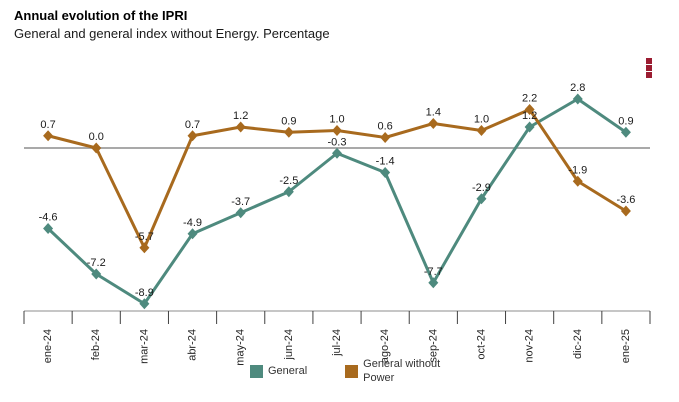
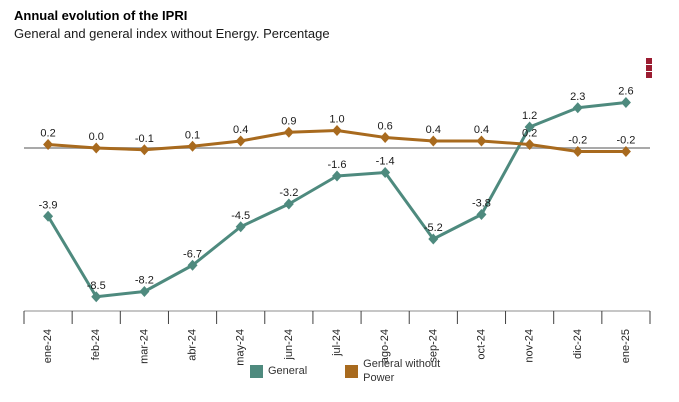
General/ene-24: -4.6 -> -3.9
General without Power/ene-24: 0.7 -> 0.2
General/feb-24: -7.2 -> -8.5
General/mar-24: -8.9 -> -8.2
General without Power/mar-24: -5.7 -> -0.1
General/abr-24: -4.9 -> -6.7
General without Power/abr-24: 0.7 -> 0.1
General/may-24: -3.7 -> -4.5
General without Power/may-24: 1.2 -> 0.4
General/jun-24: -2.5 -> -3.2
General/jul-24: -0.3 -> -1.6
General/sep-24: -7.7 -> -5.2
General without Power/sep-24: 1.4 -> 0.4
General/oct-24: -2.9 -> -3.8
General without Power/oct-24: 1.0 -> 0.4
General without Power/nov-24: 2.2 -> 0.2
General/dic-24: 2.8 -> 2.3
General without Power/dic-24: -1.9 -> -0.2
General/ene-25: 0.9 -> 2.6
General without Power/ene-25: -3.6 -> -0.2
